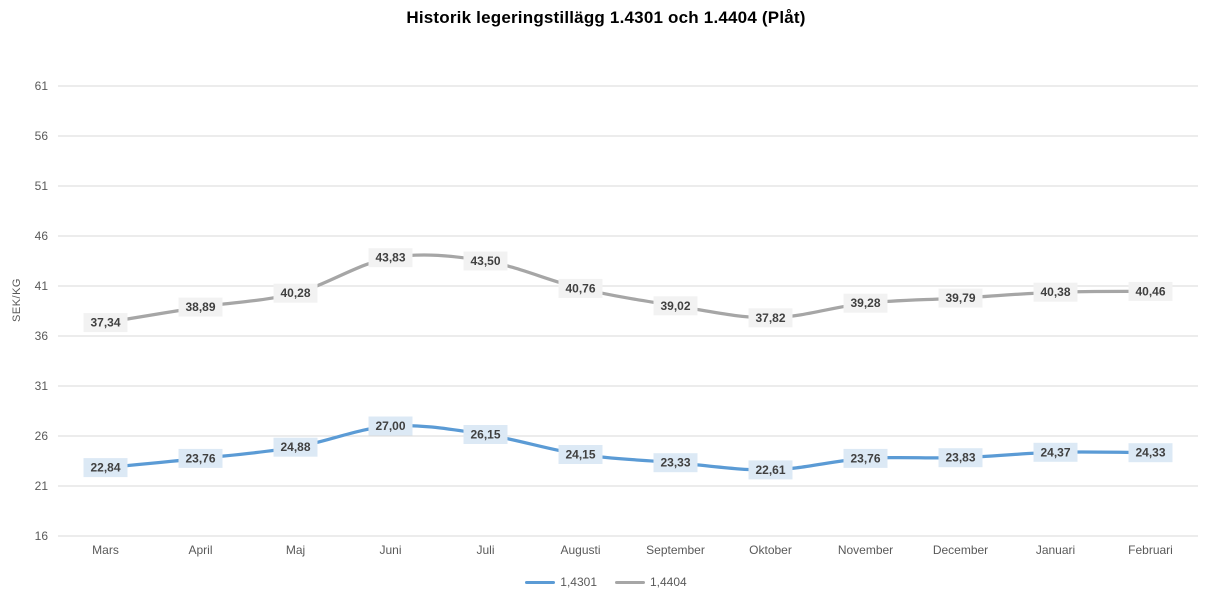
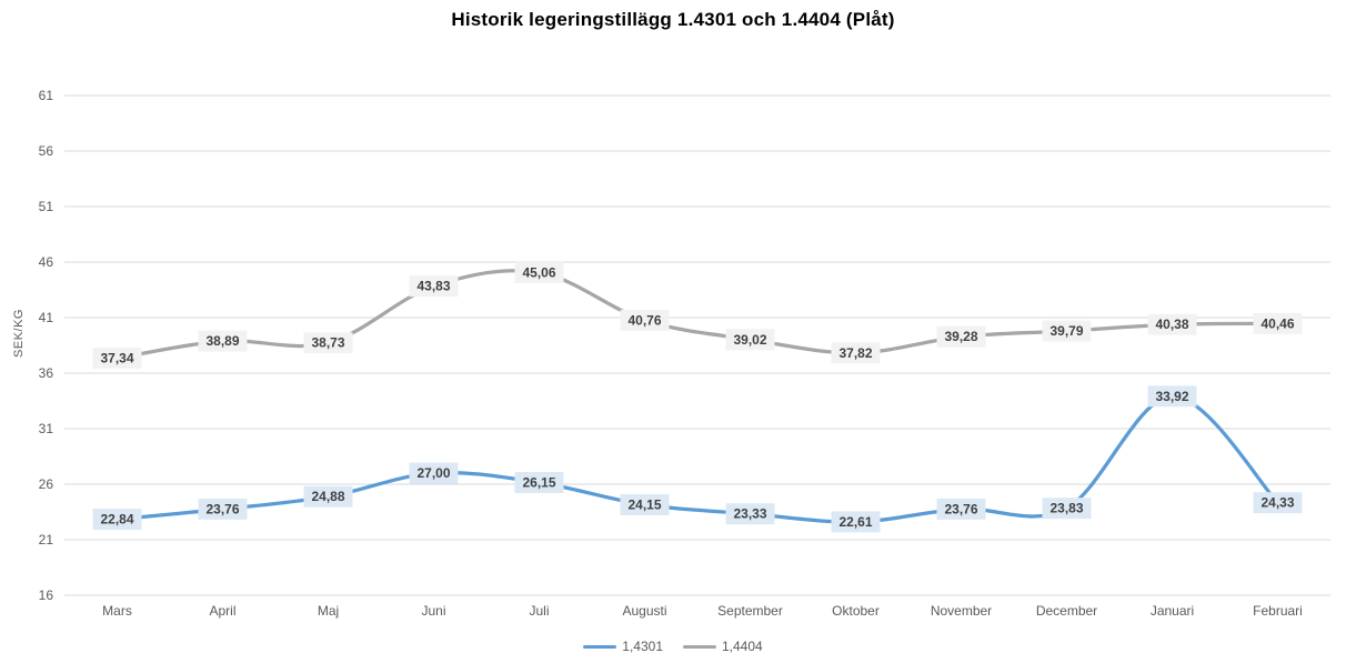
1,4404/Maj: 40,28 -> 38,73
1,4404/Juli: 43,50 -> 45,06
1,4301/Januari: 24,37 -> 33,92
